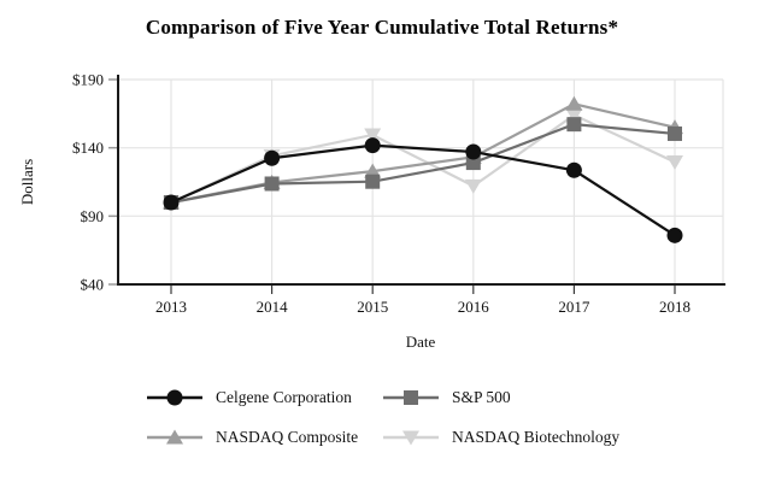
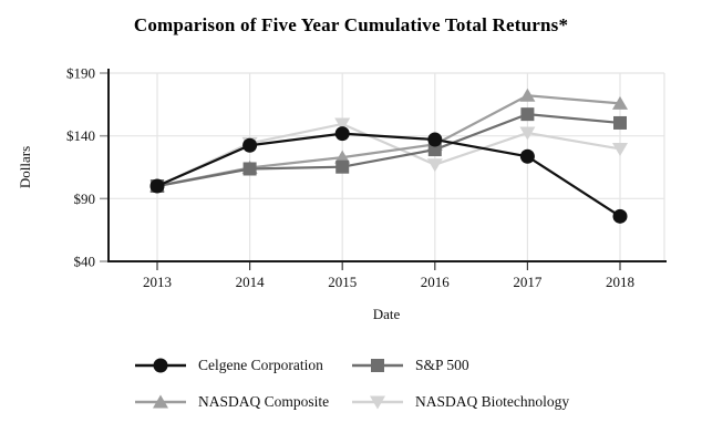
NASDAQ Biotechnology/2016: $112 -> $117
NASDAQ Biotechnology/2017: $164 -> $142
NASDAQ Composite/2018: $155 -> $166
